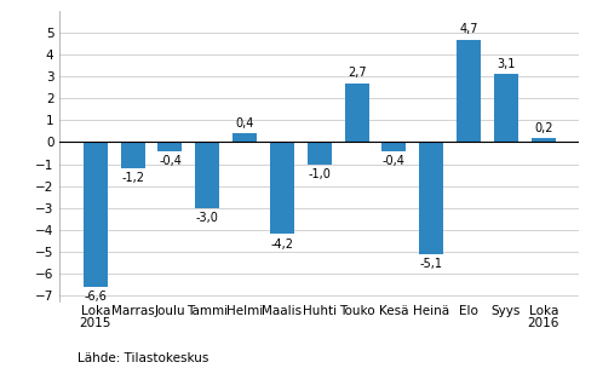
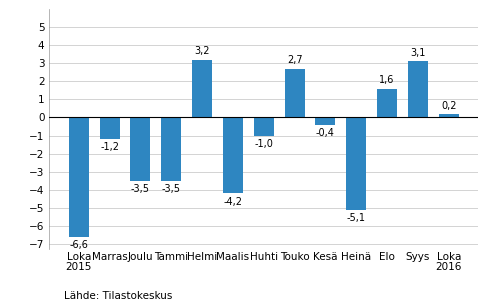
Joulu: -0,4 -> -3,5
Tammi: -3,0 -> -3,5
Helmi: 0,4 -> 3,2
Elo: 4,7 -> 1,6
